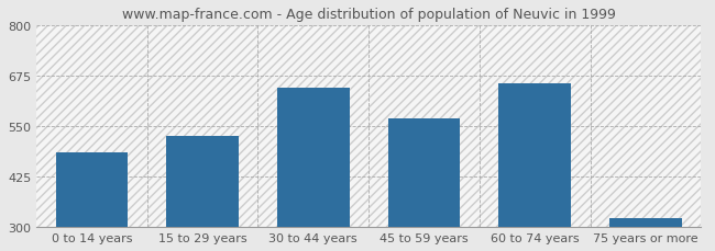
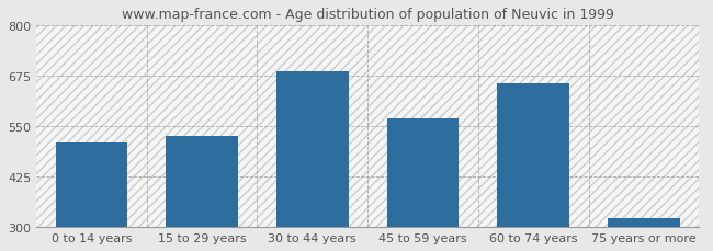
0 to 14 years: 485 -> 510
30 to 44 years: 645 -> 685
